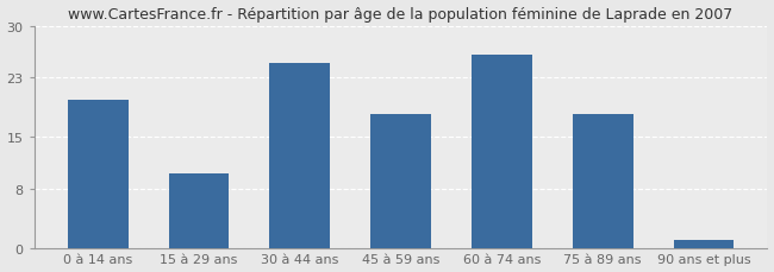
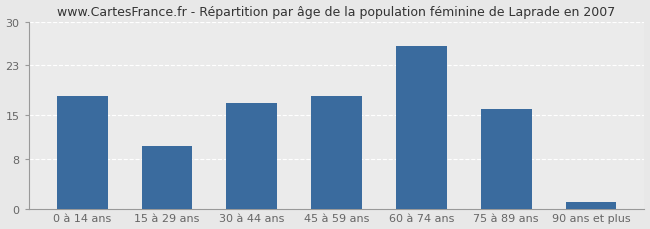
0 à 14 ans: 20 -> 18
30 à 44 ans: 25 -> 17
75 à 89 ans: 18 -> 16
